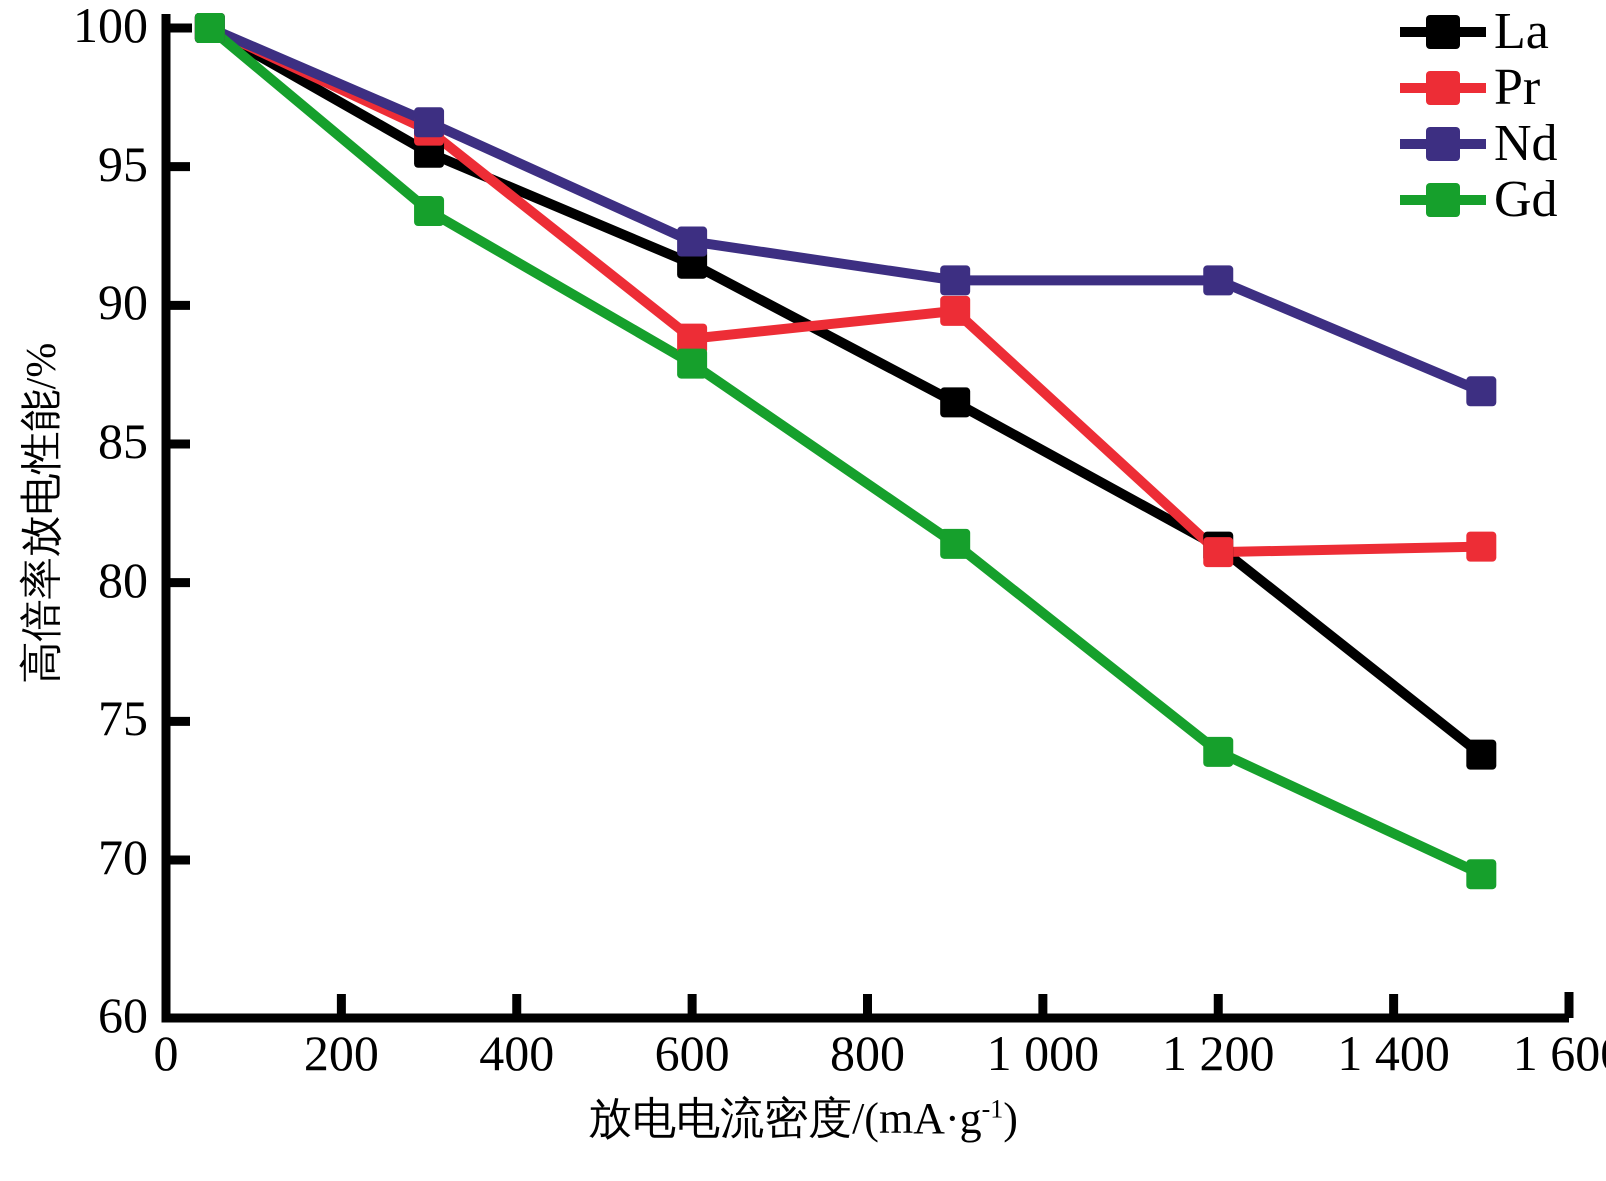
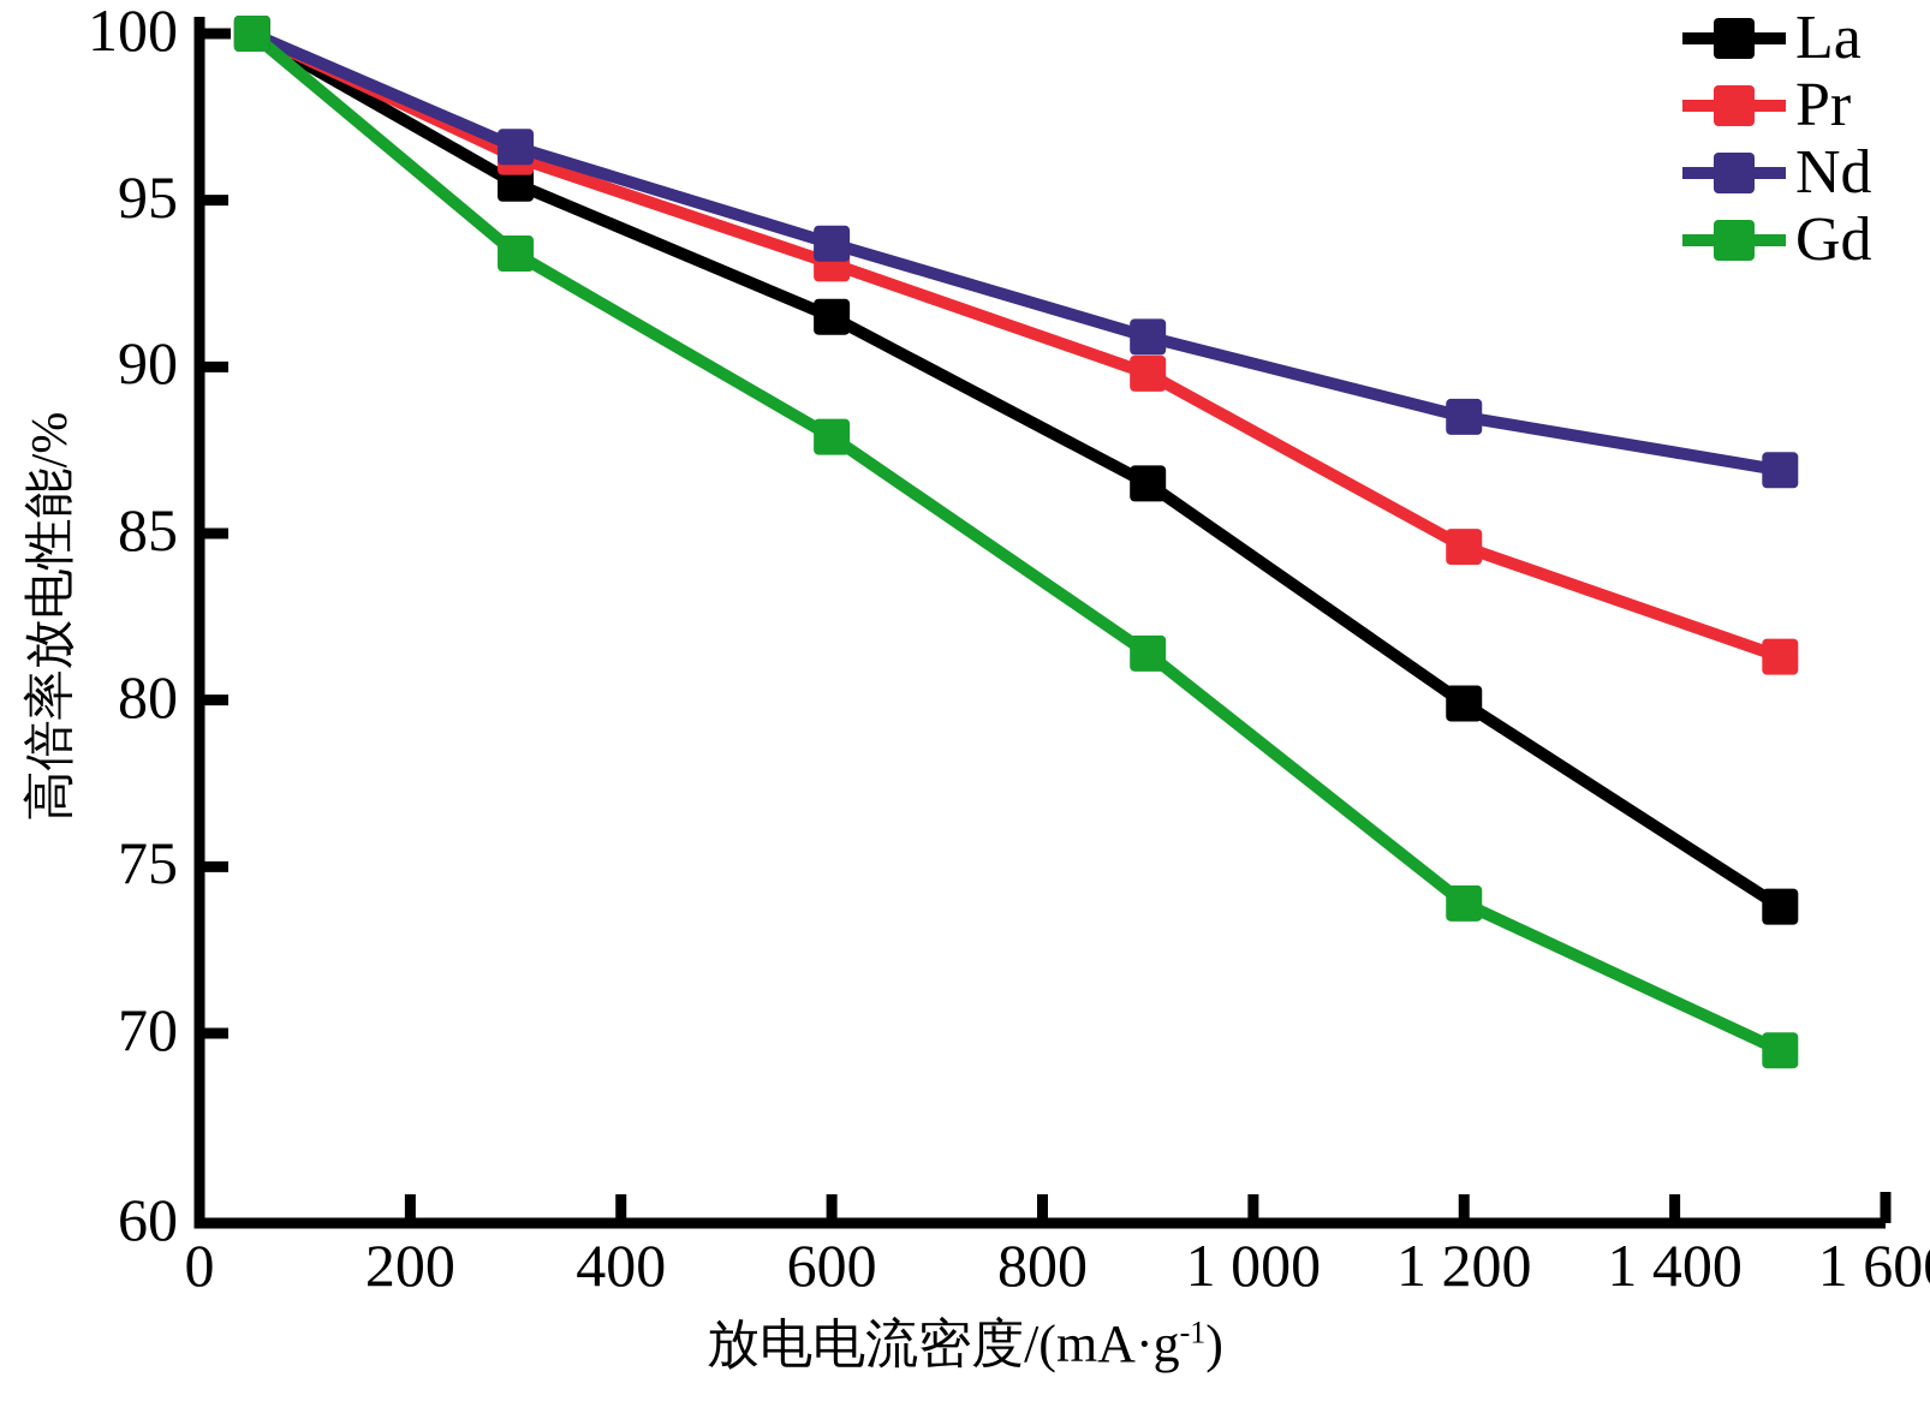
Pr/600: 88.8 -> 93.1
Nd/600: 92.3 -> 93.7
La/1200: 81.3 -> 79.9
Pr/1200: 81.1 -> 84.6
Nd/1200: 90.9 -> 88.5
